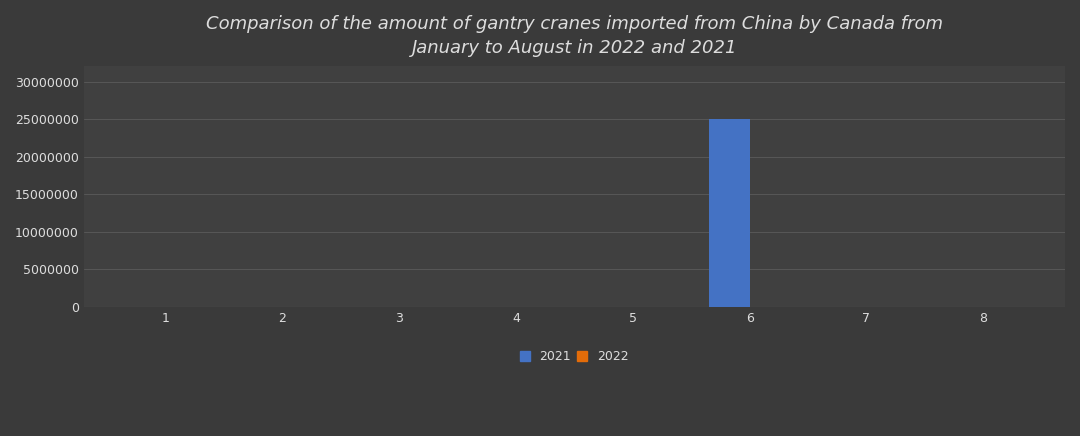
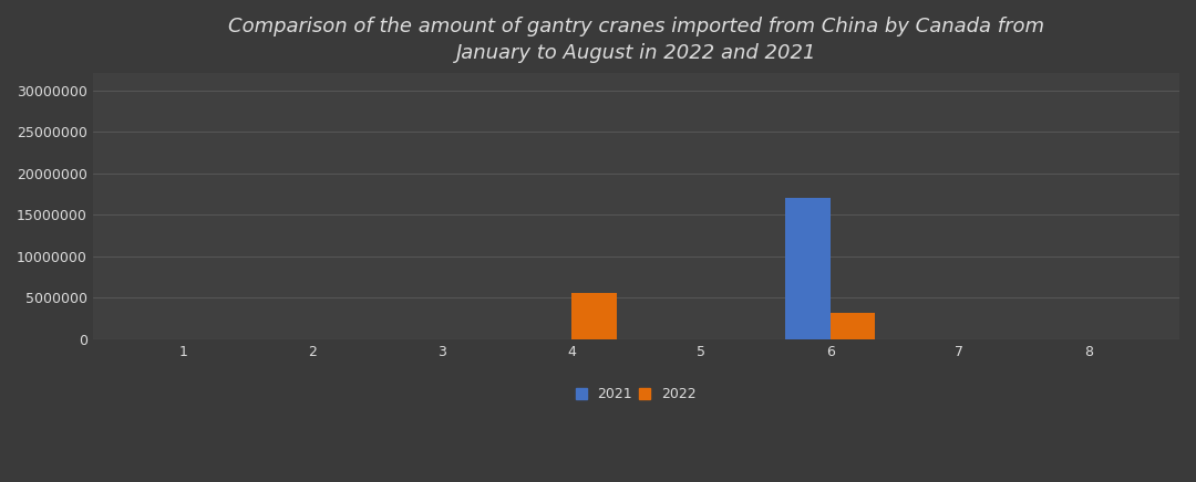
2022/4: 0 -> 5600000
2021/6: 25000000 -> 17000000
2022/6: 0 -> 3200000
